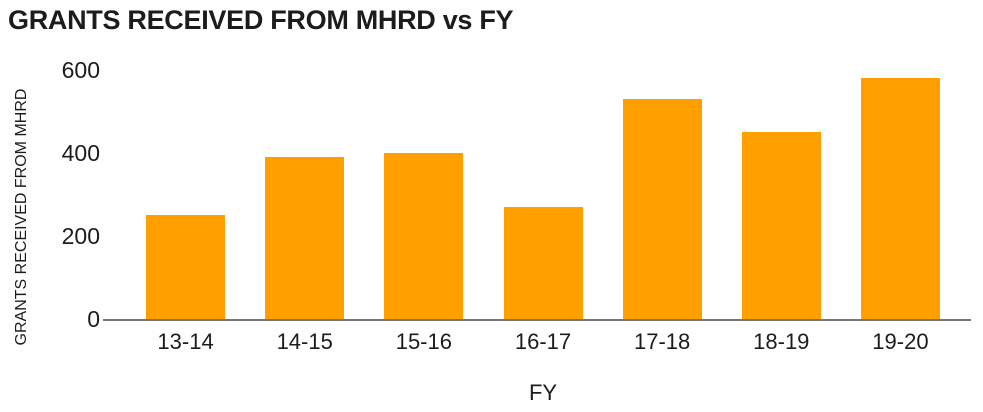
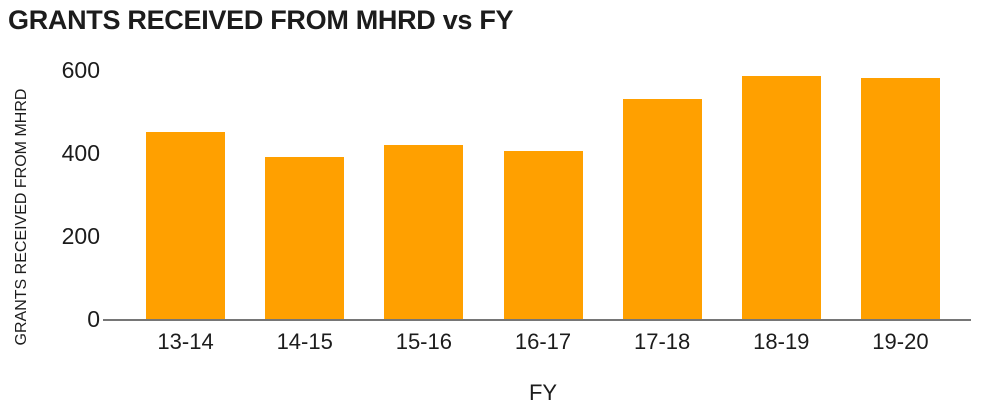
13-14: 250 -> 450
15-16: 400 -> 420
16-17: 270 -> 400
18-19: 450 -> 580
